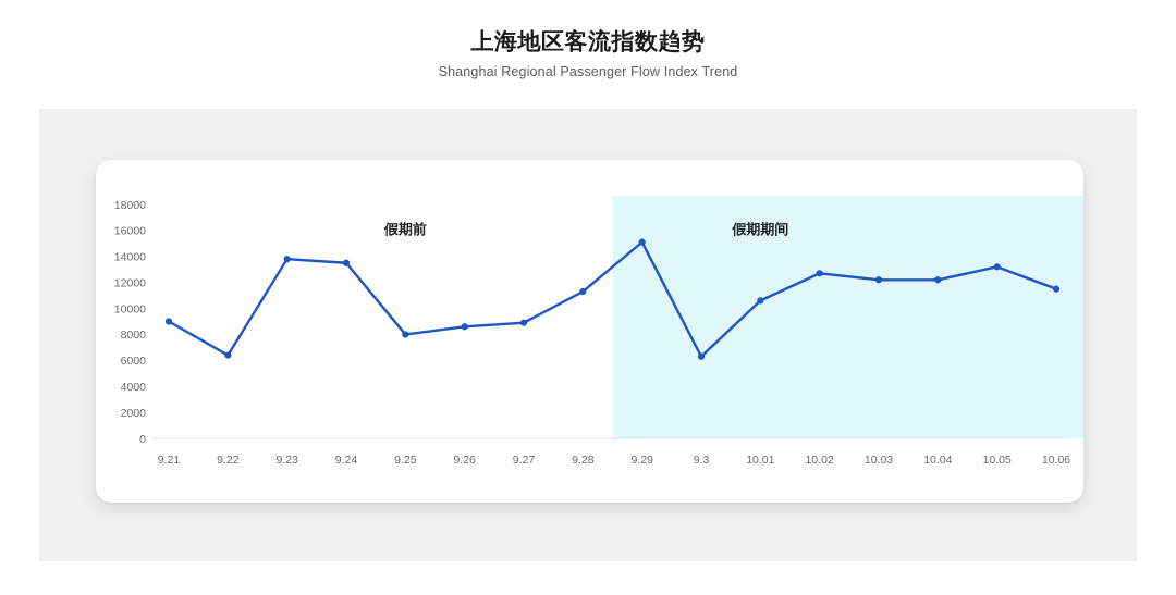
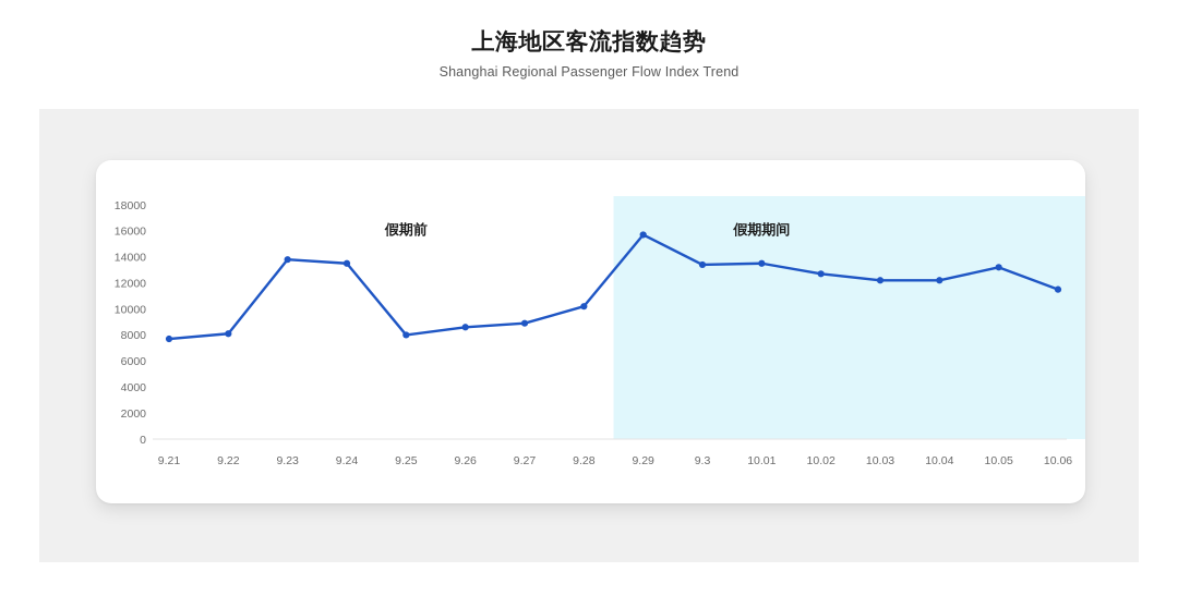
9.21: 9000 -> 7700
9.22: 6400 -> 8100
9.28: 11300 -> 10200
9.29: 15100 -> 15700
9.3: 6300 -> 13400
10.01: 10600 -> 13500
